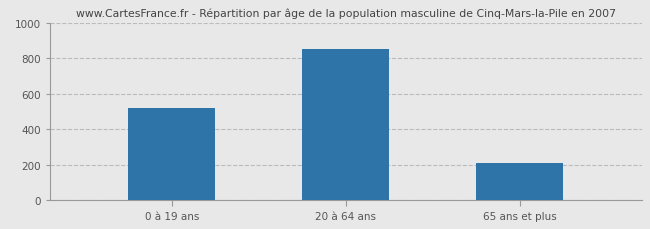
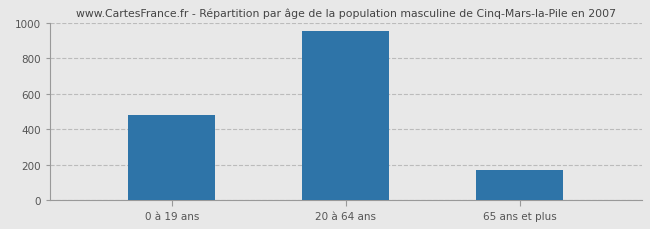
0 à 19 ans: 520 -> 480
20 à 64 ans: 850 -> 960
65 ans et plus: 210 -> 170
